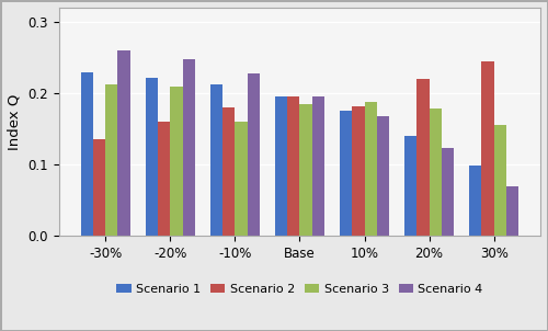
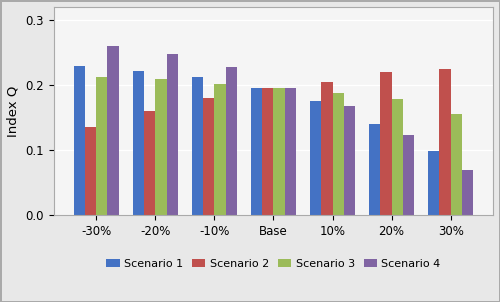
Scenario 3/-10%: 0.160 -> 0.202
Scenario 3/Base: 0.184 -> 0.195
Scenario 2/10%: 0.182 -> 0.205
Scenario 2/30%: 0.244 -> 0.225
